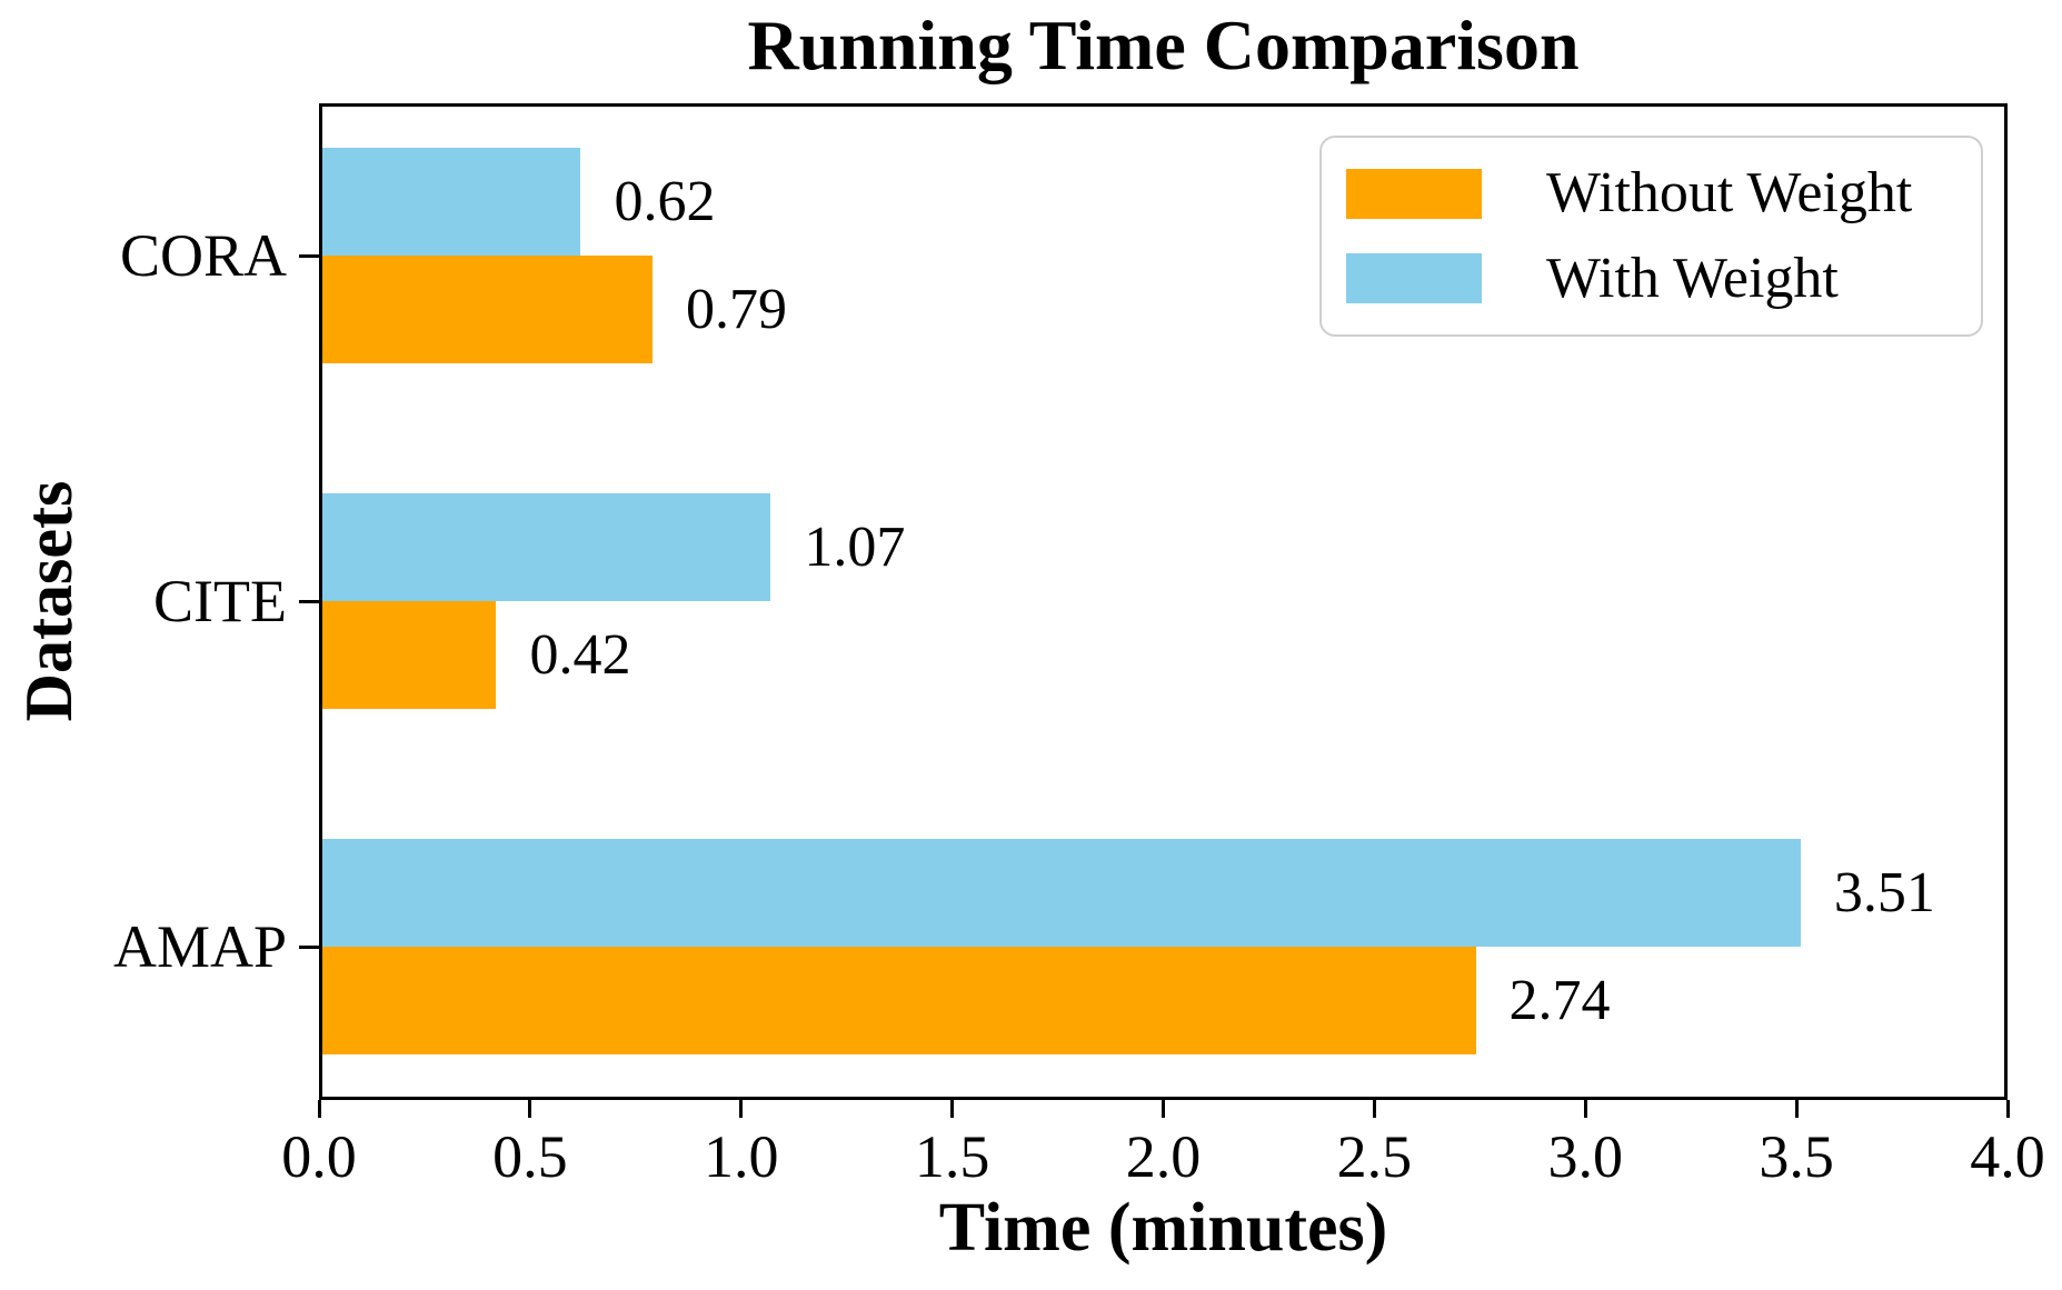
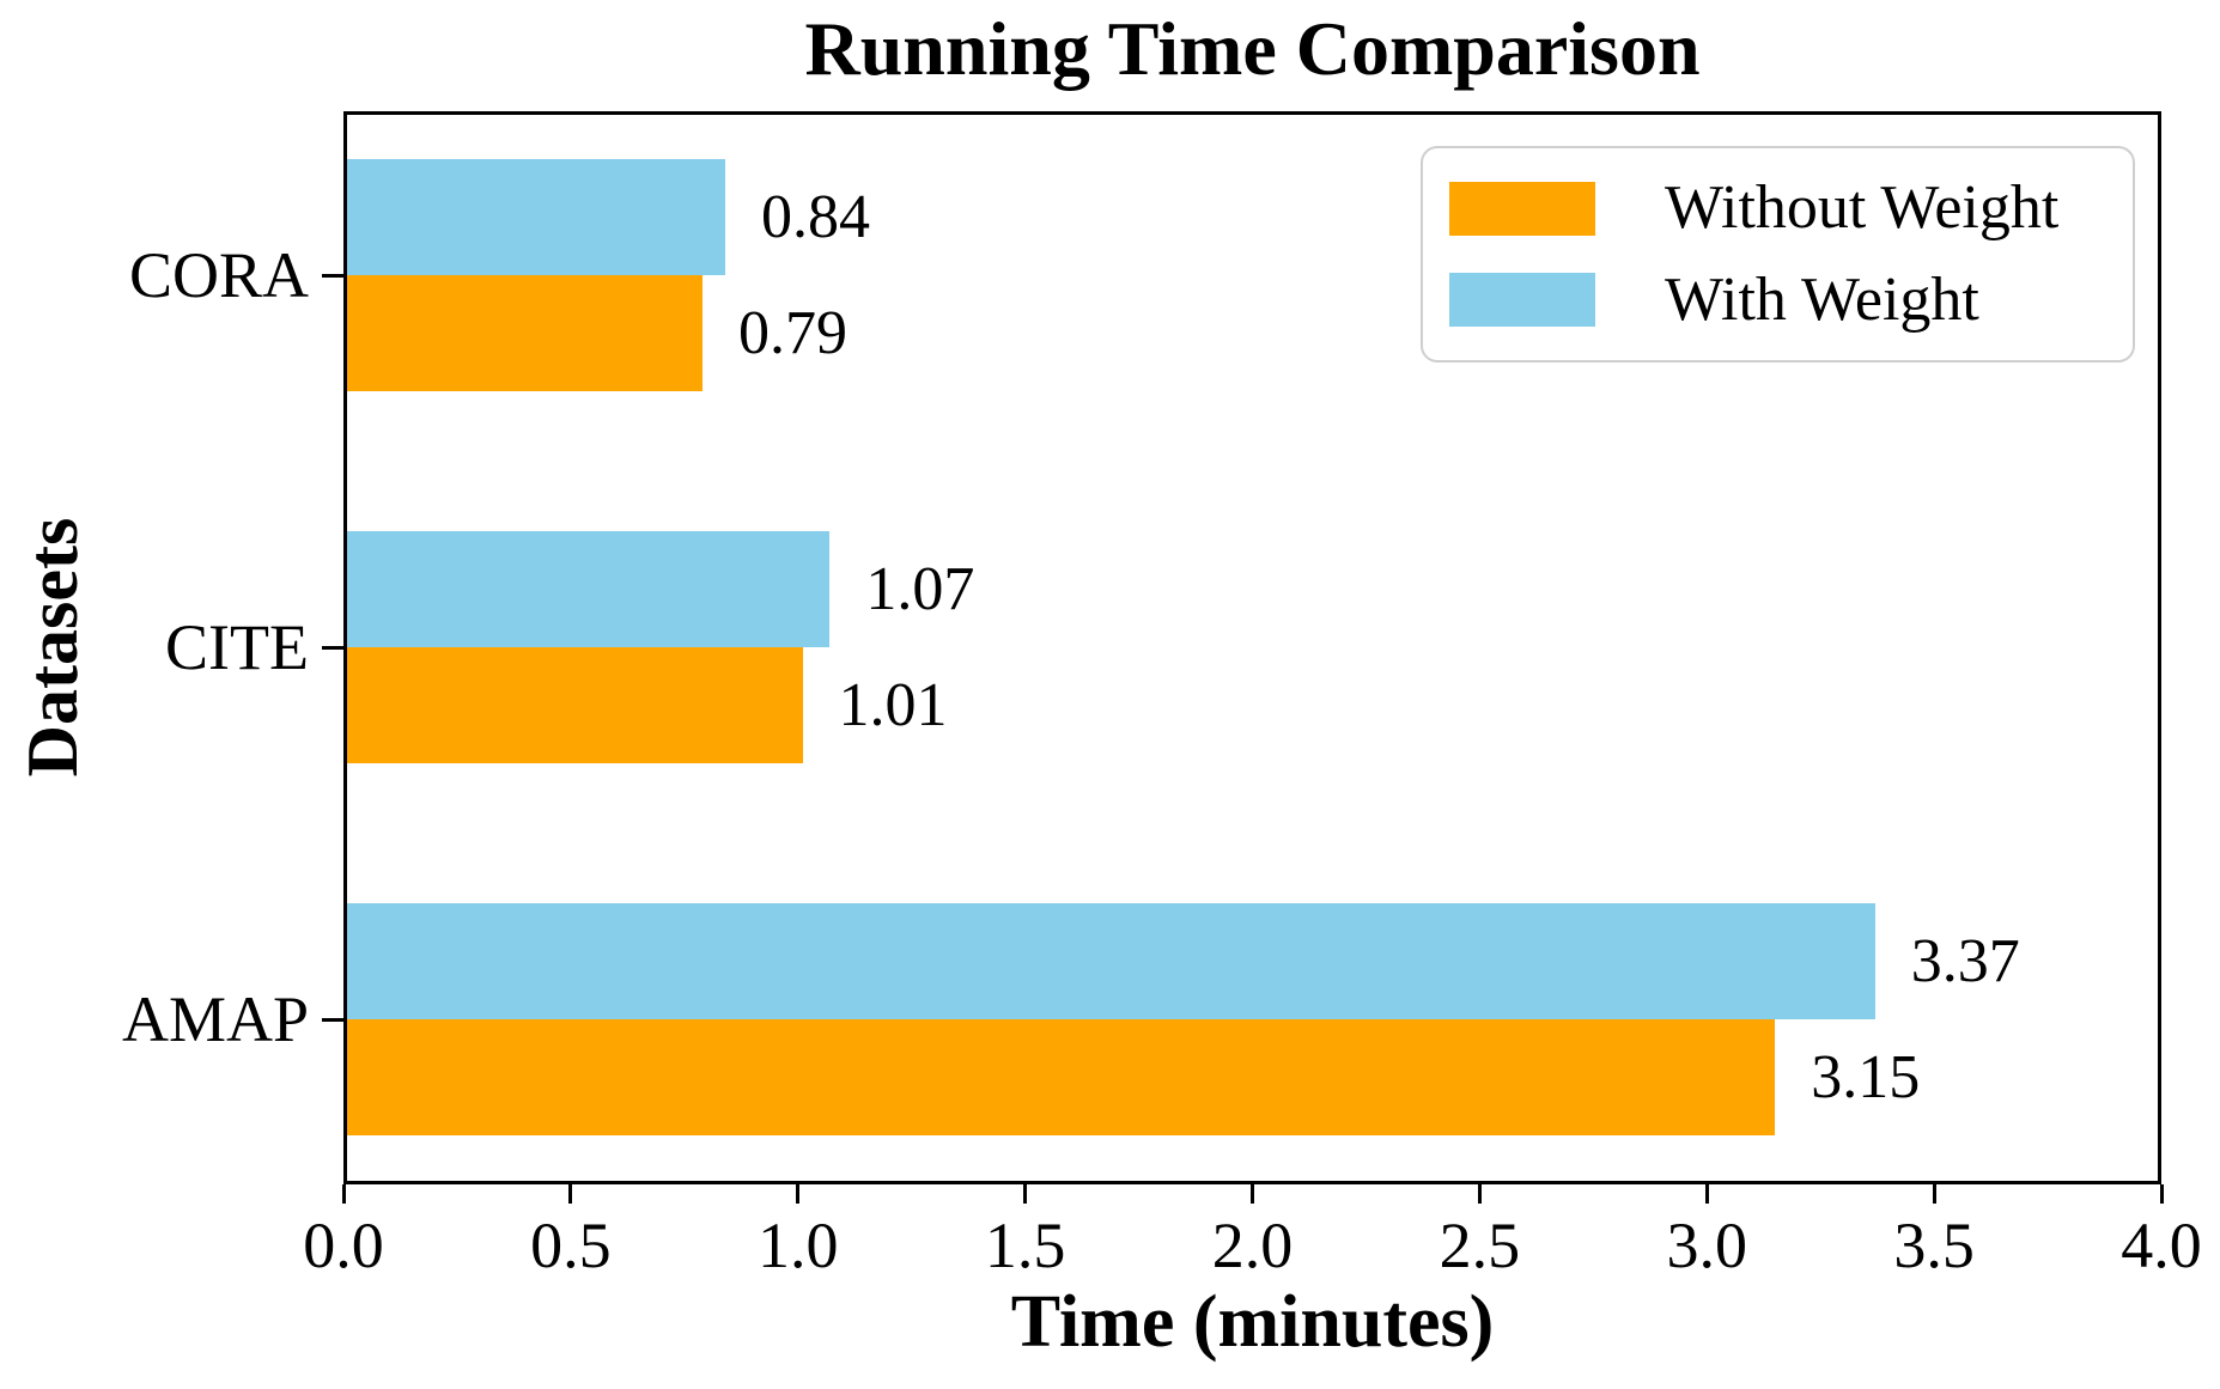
With Weight/CORA: 0.62 -> 0.84
Without Weight/CITE: 0.42 -> 1.01
With Weight/AMAP: 3.51 -> 3.37
Without Weight/AMAP: 2.74 -> 3.15
